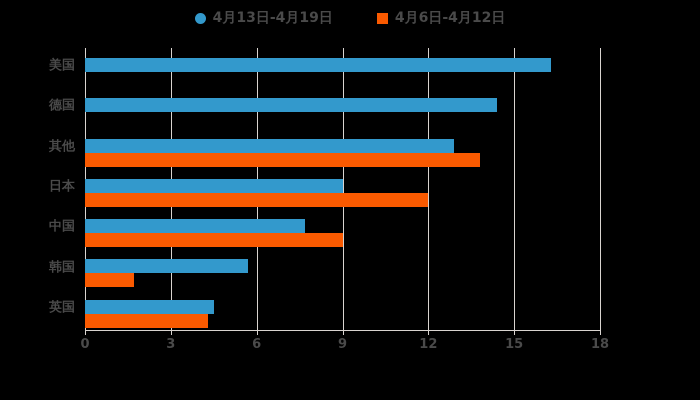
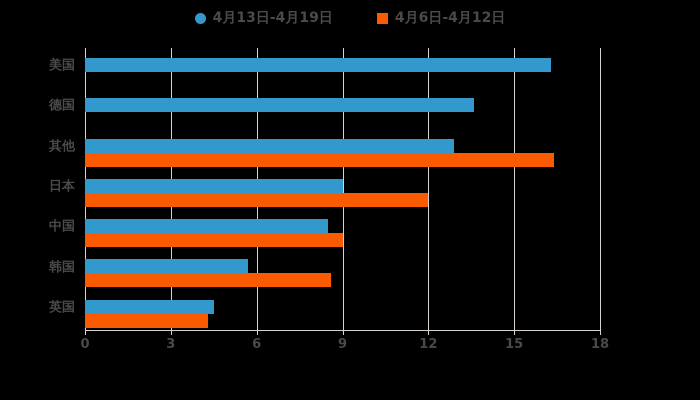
4月13日-4月19日/德国: 14.4 -> 13.6
4月6日-4月12日/其他: 13.8 -> 16.4
4月13日-4月19日/中国: 7.7 -> 8.5
4月6日-4月12日/韩国: 1.7 -> 8.6
